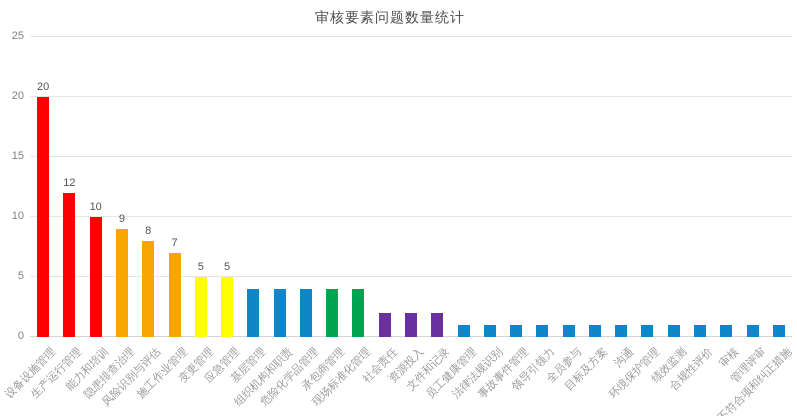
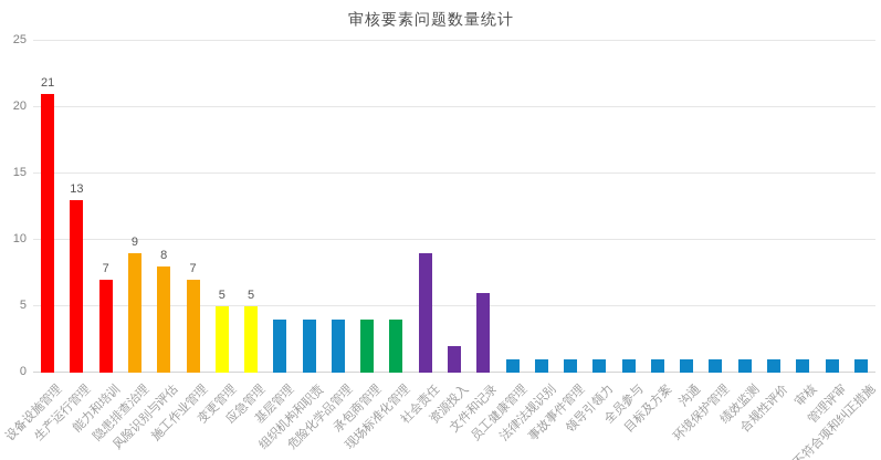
设备设施管理: 20 -> 21
生产运行管理: 12 -> 13
能力和培训: 10 -> 7
社会责任: 2 -> 9
文件和记录: 2 -> 6
